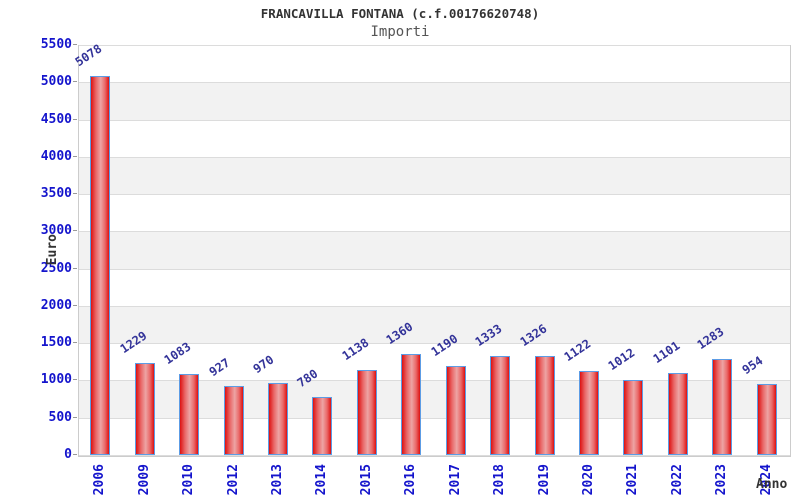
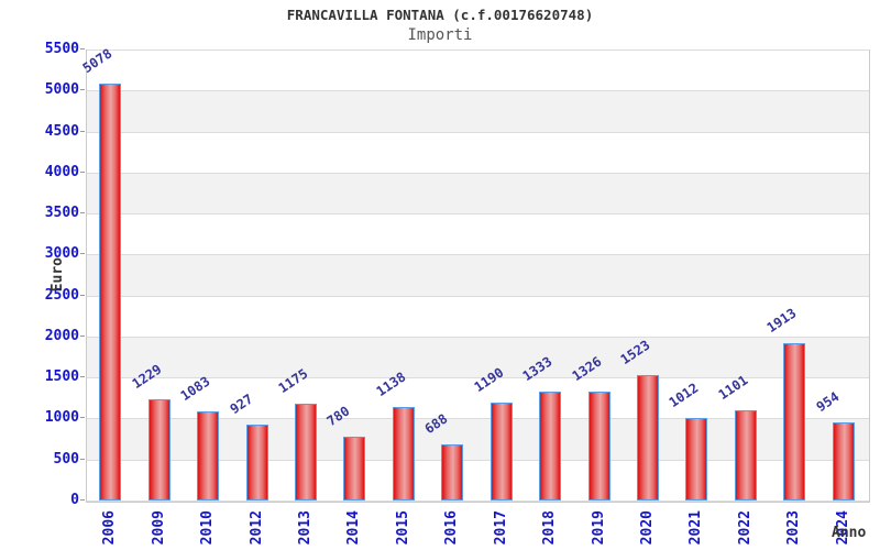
2013: 970 -> 1175
2016: 1360 -> 688
2020: 1122 -> 1523
2023: 1283 -> 1913
